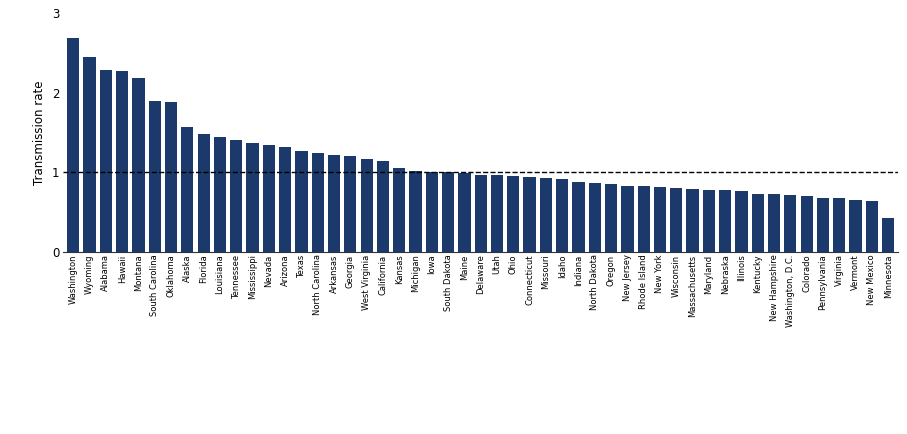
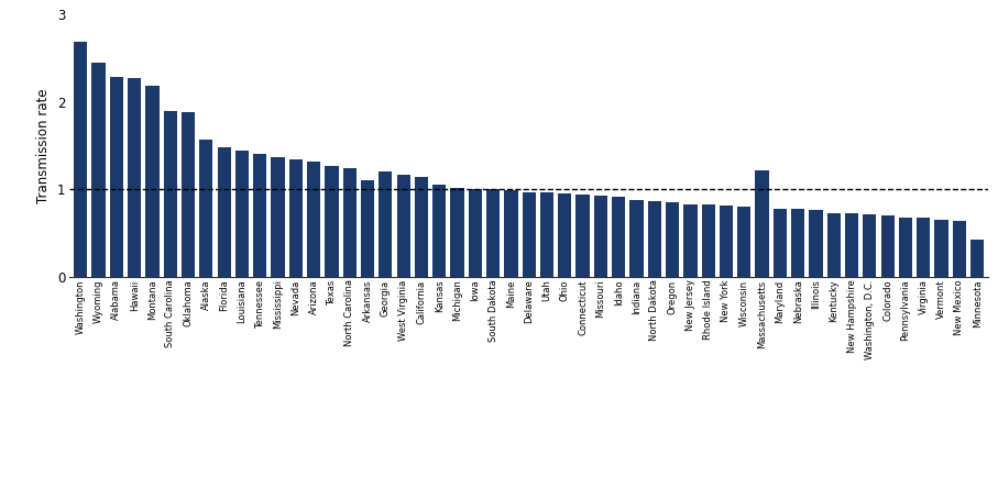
Arkansas: 1.22 -> 1.10
Massachusetts: 0.79 -> 1.22
